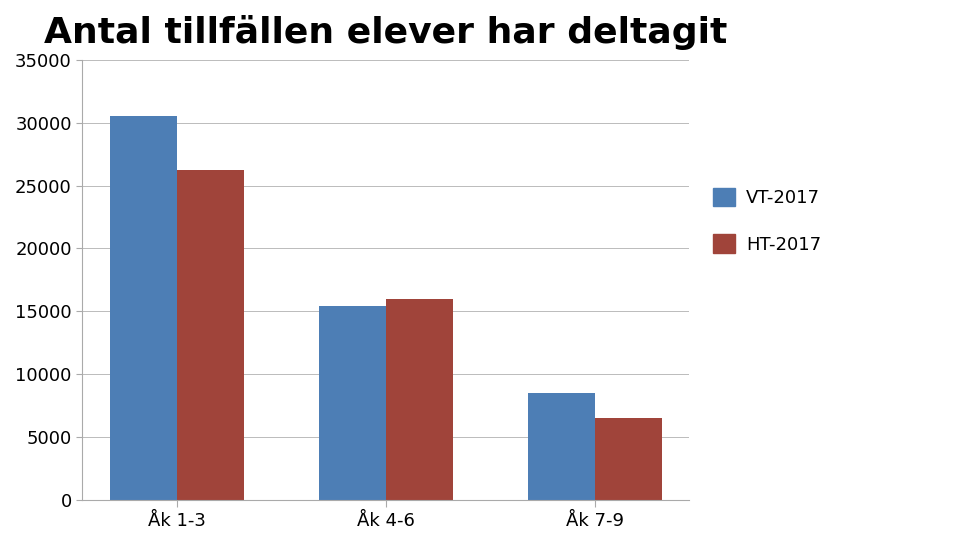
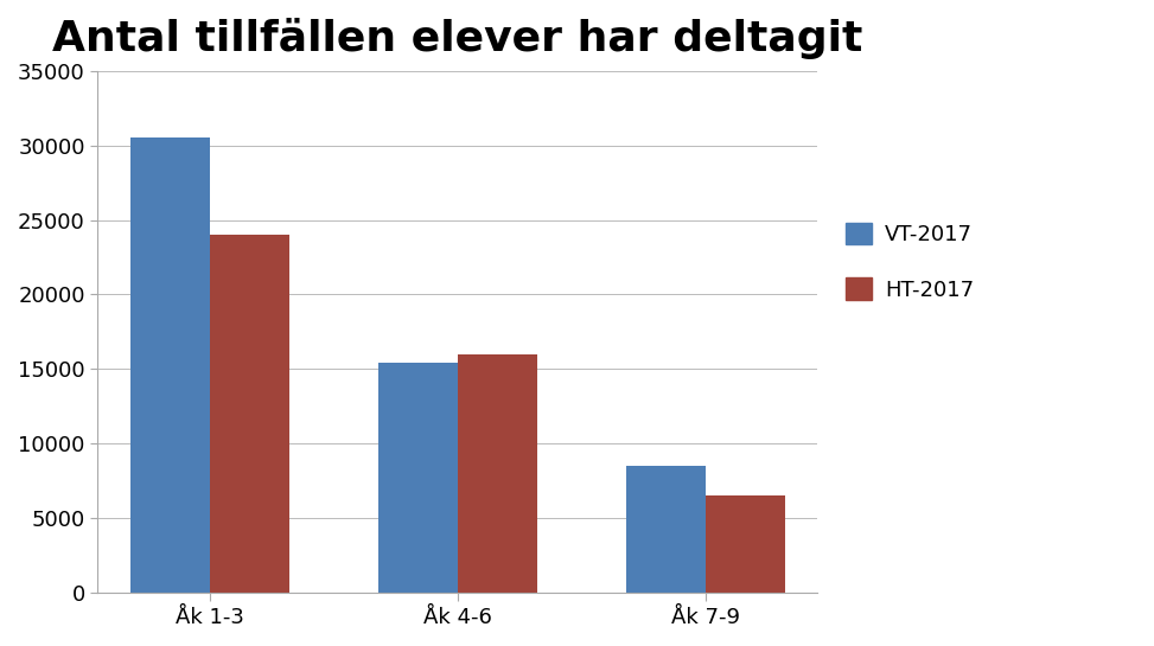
HT-2017/Åk 1-3: 26200 -> 24000
